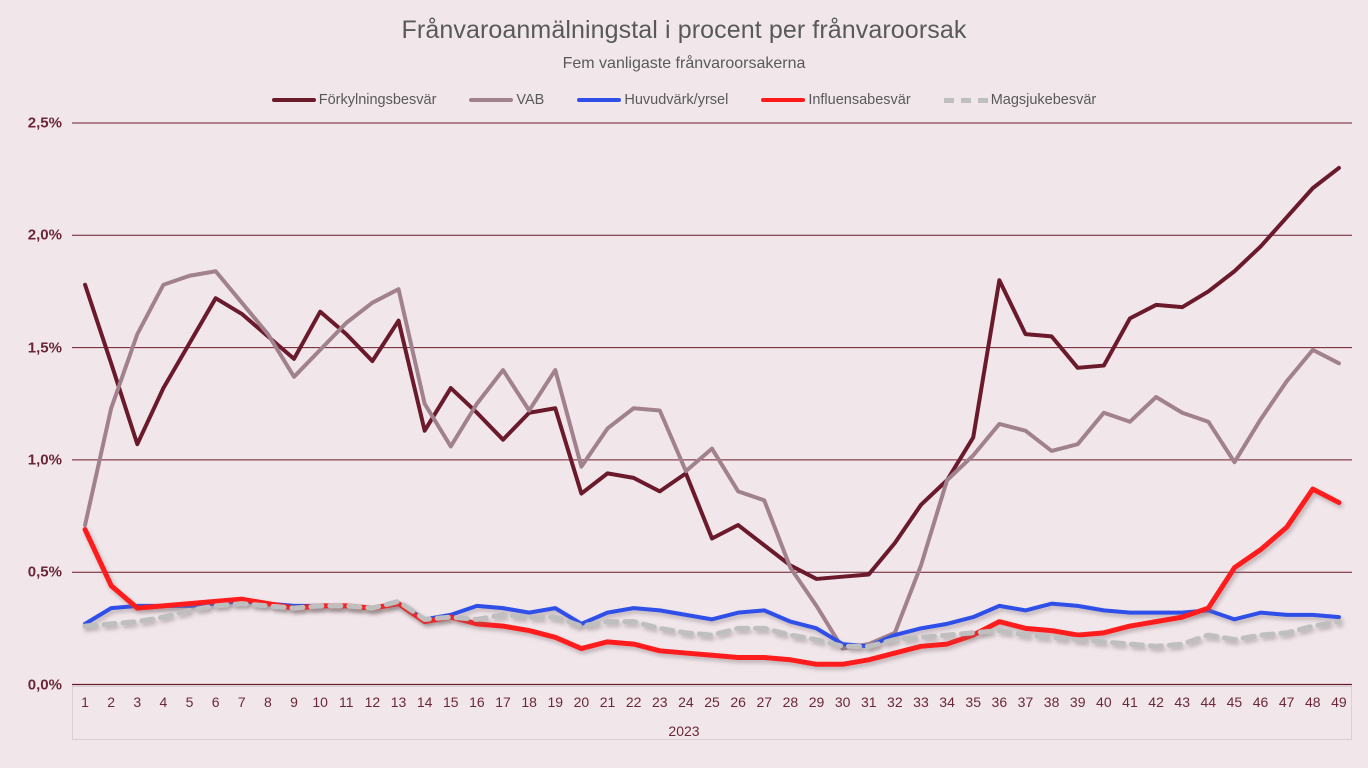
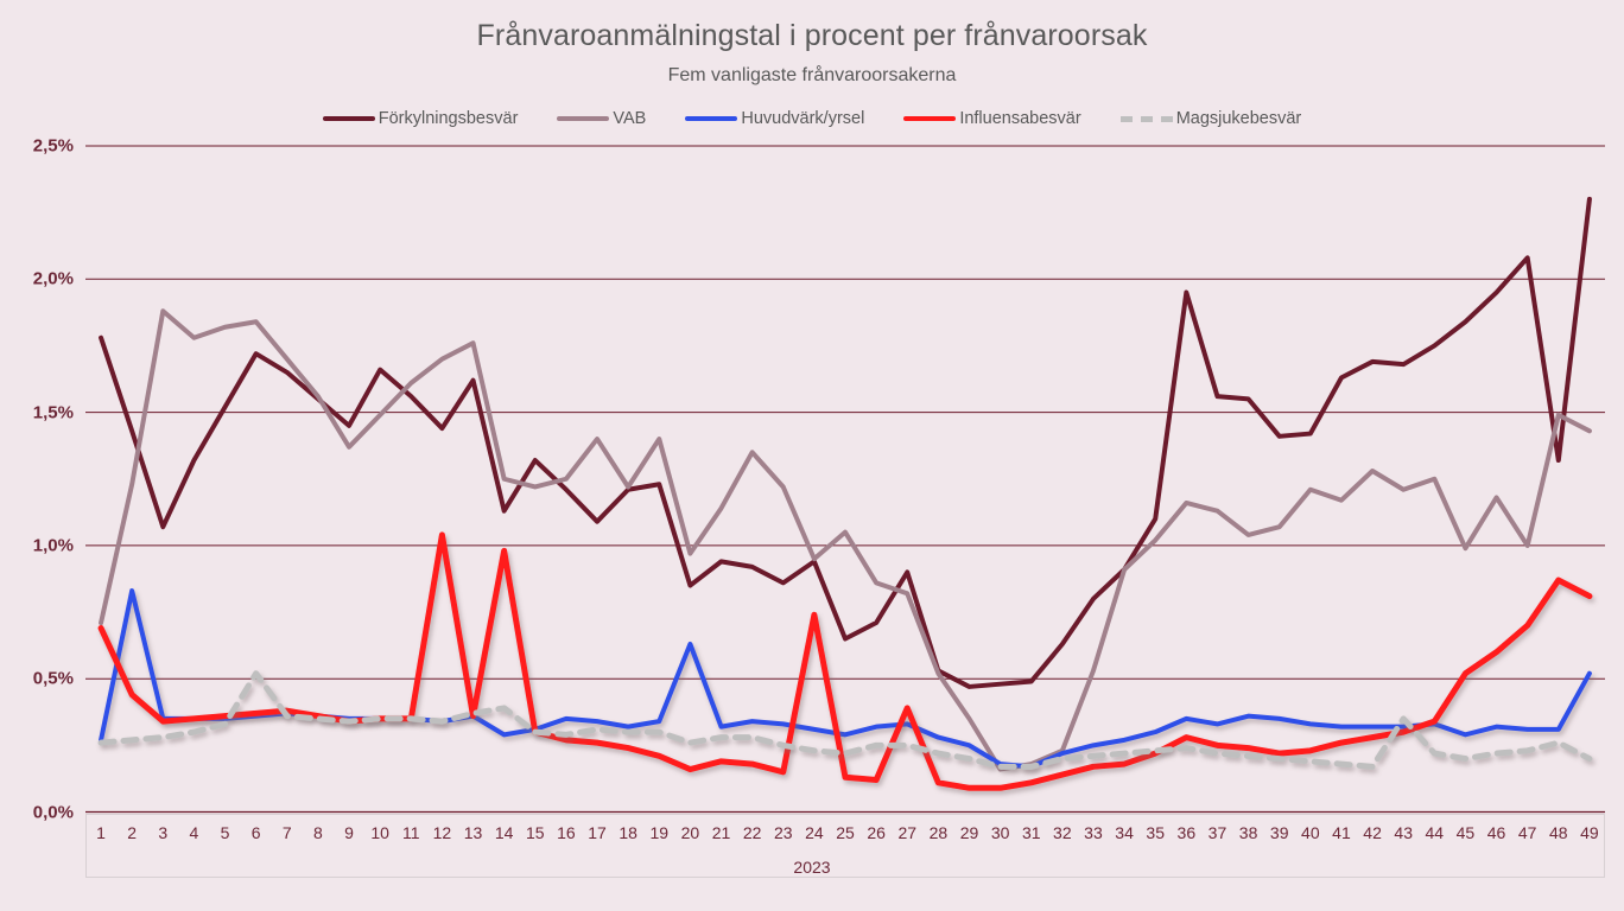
Huvudvärk/yrsel/2: 0,34% -> 0,83%
VAB/3: 1,56% -> 1,88%
Magsjukebesvär/6: 0,35% -> 0,52%
Influensabesvär/12: 0,34% -> 1,04%
Influensabesvär/14: 0,28% -> 0,98%
Magsjukebesvär/14: 0,29% -> 0,39%
VAB/15: 1,06% -> 1,22%
Huvudvärk/yrsel/20: 0,27% -> 0,63%
VAB/22: 1,23% -> 1,35%
Influensabesvär/24: 0,14% -> 0,74%
Förkylningsbesvär/27: 0,62% -> 0,90%
Influensabesvär/27: 0,12% -> 0,39%
Förkylningsbesvär/36: 1,80% -> 1,95%
Magsjukebesvär/43: 0,18% -> 0,35%
VAB/44: 1,17% -> 1,25%
VAB/47: 1,35% -> 1,00%
Förkylningsbesvär/48: 2,21% -> 1,32%
Huvudvärk/yrsel/49: 0,30% -> 0,52%
Magsjukebesvär/49: 0,28% -> 0,20%
